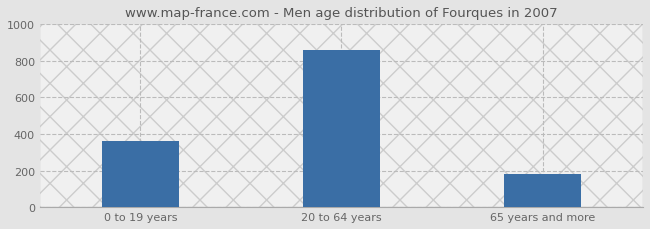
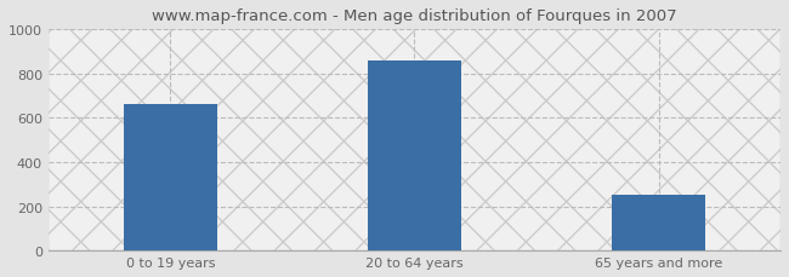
0 to 19 years: 360 -> 660
65 years and more: 180 -> 250
